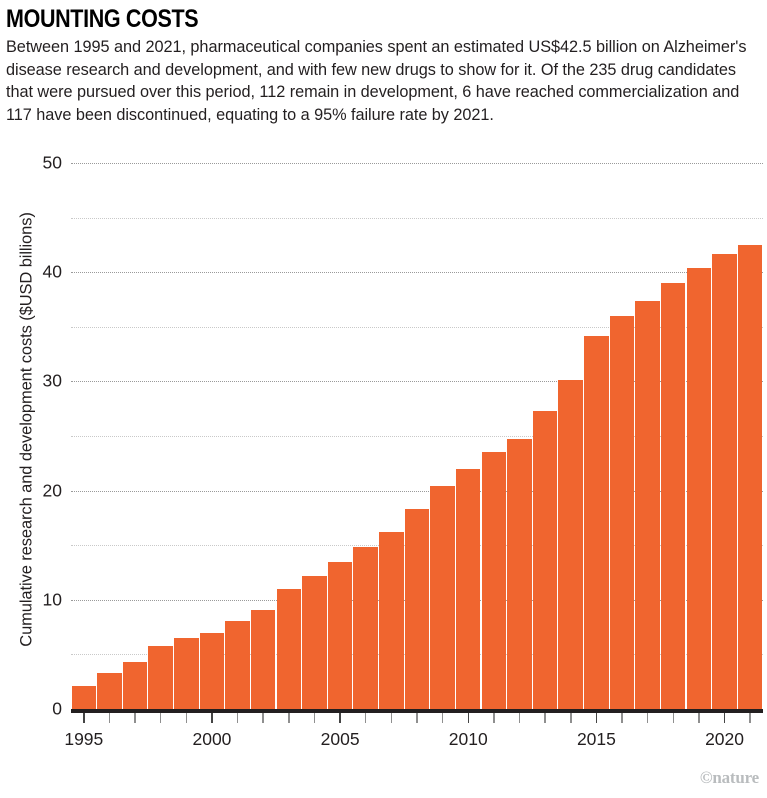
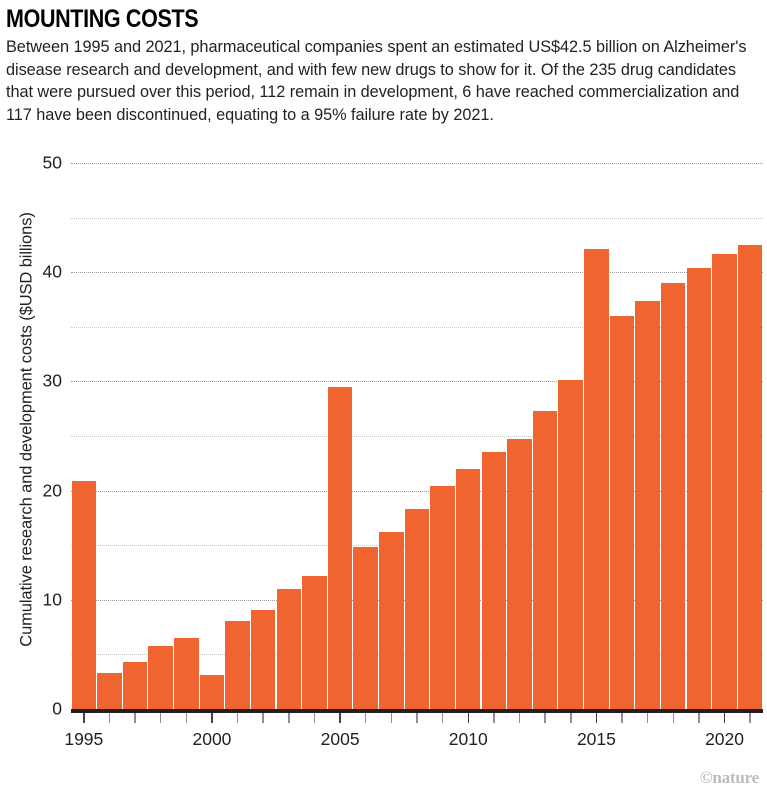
1995: 2.1 -> 20.9
2000: 7.0 -> 3.1
2005: 13.5 -> 29.5
2015: 34.2 -> 42.1
